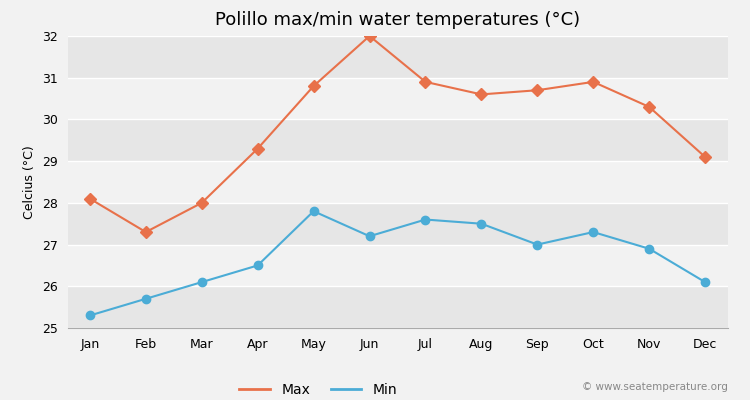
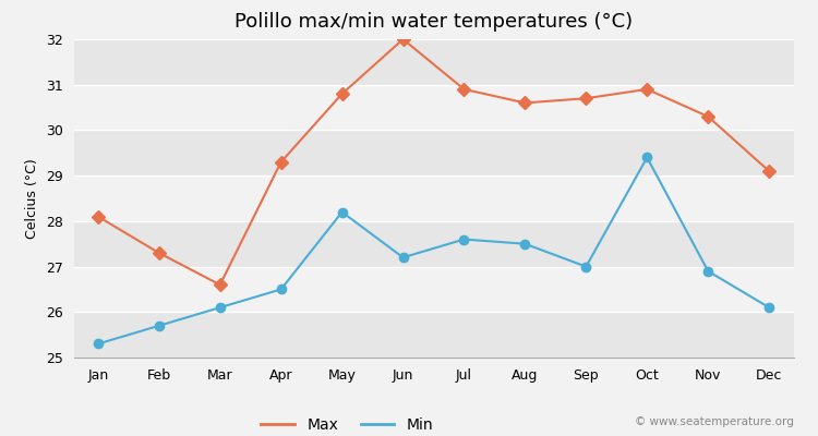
Max/Mar: 28.0 -> 26.6
Min/May: 27.8 -> 28.2
Min/Oct: 27.3 -> 29.4
